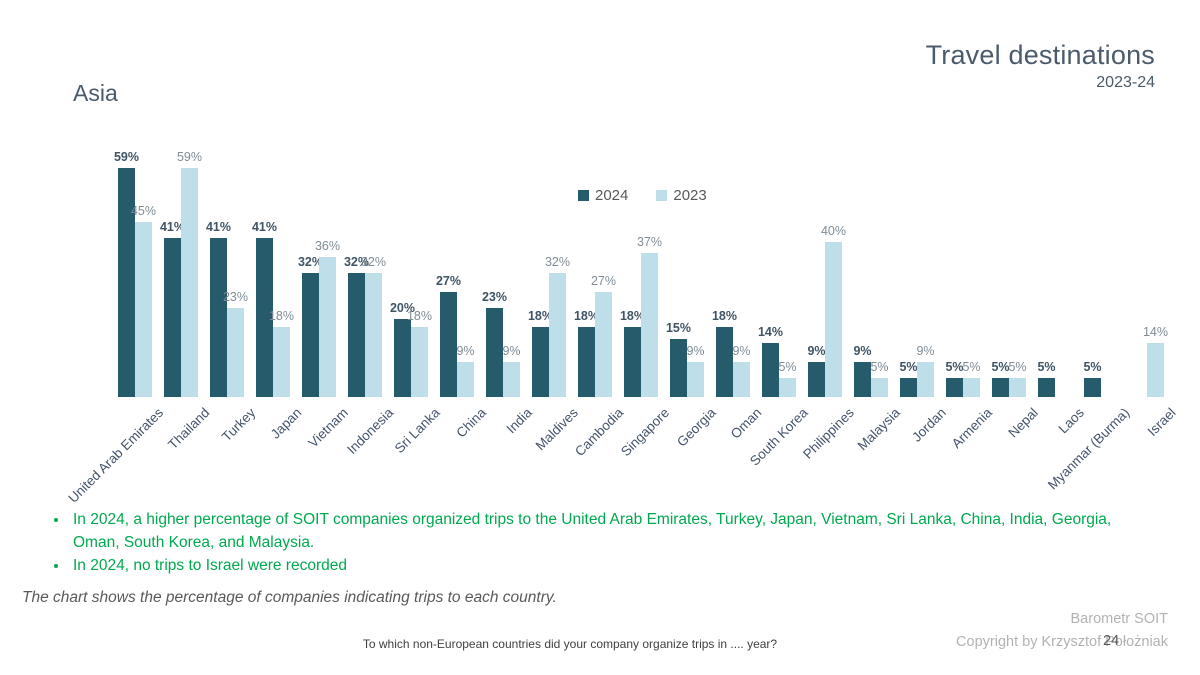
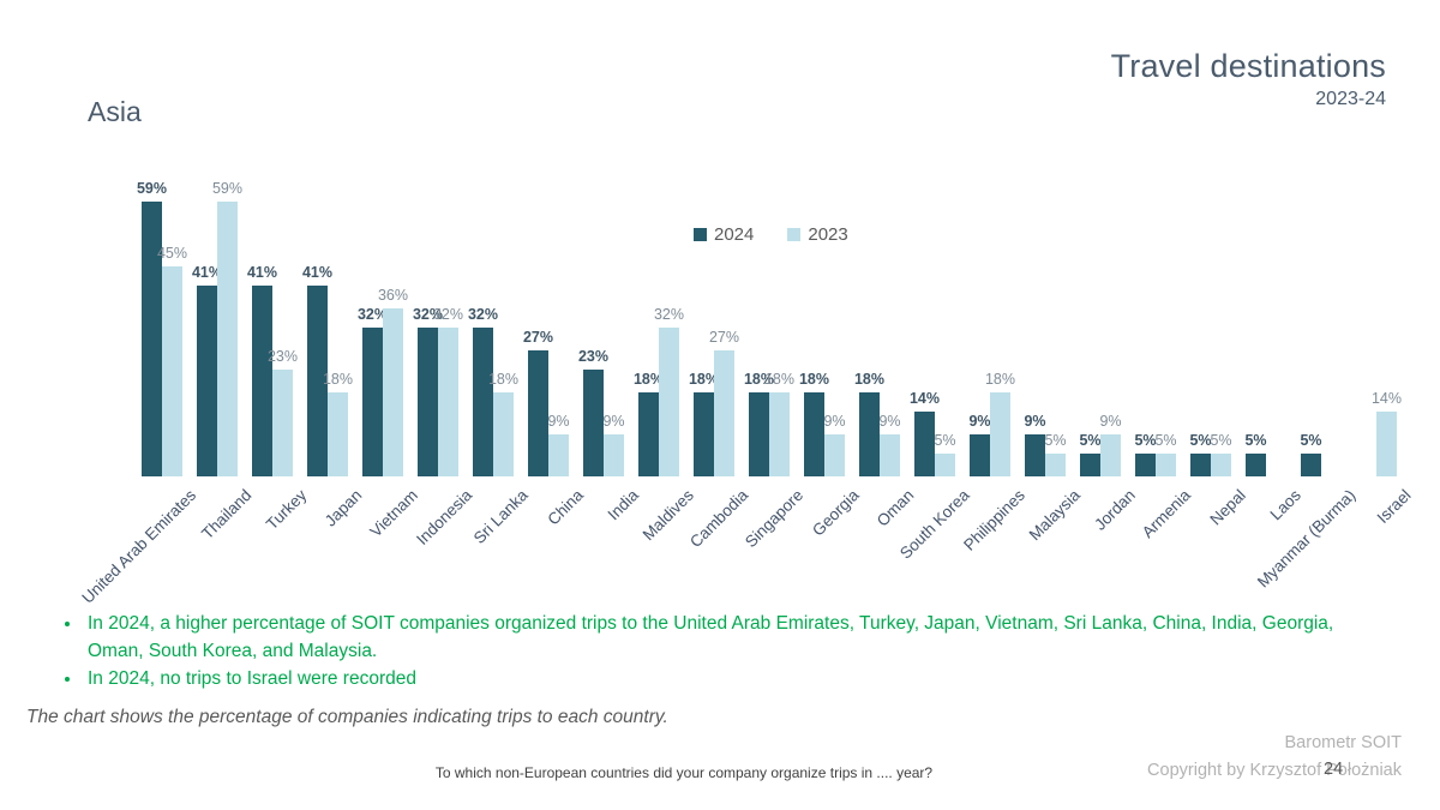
2024/Sri Lanka: 20% -> 32%
2023/Singapore: 37% -> 18%
2024/Georgia: 15% -> 18%
2023/Philippines: 40% -> 18%
